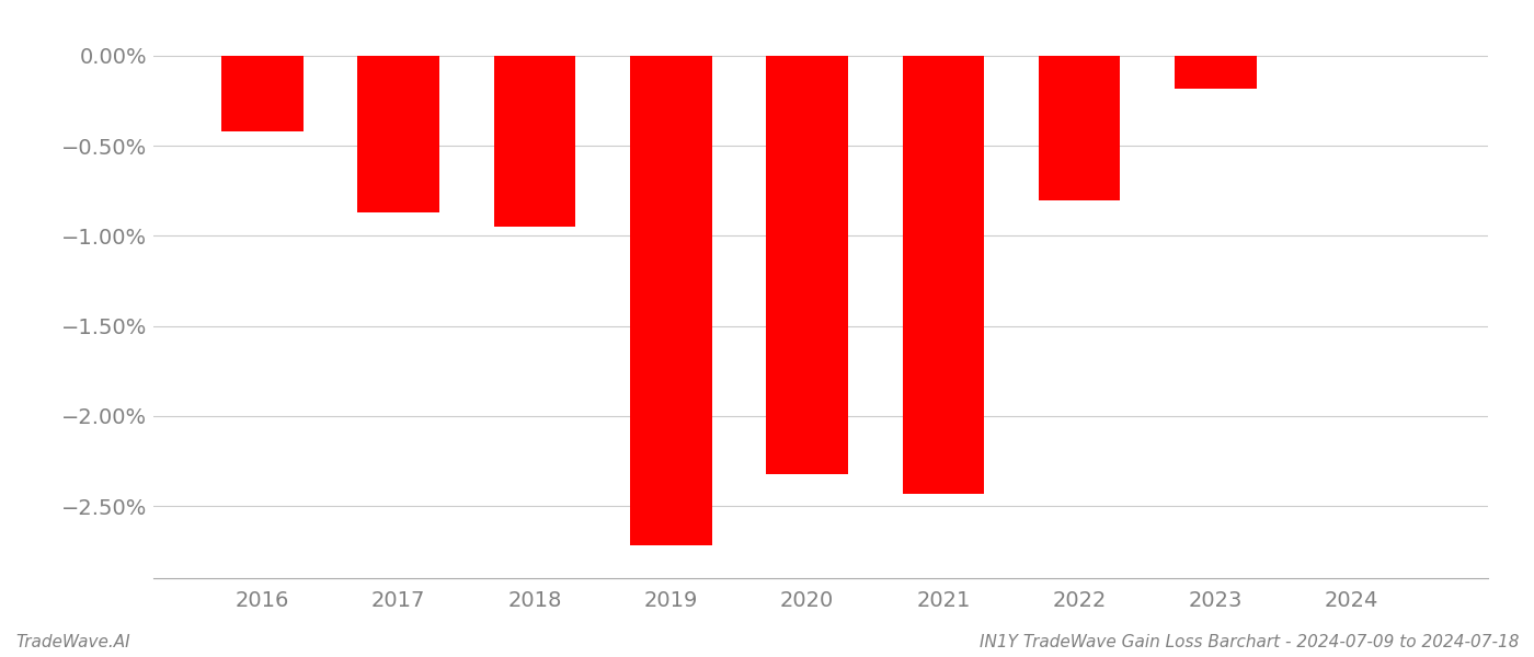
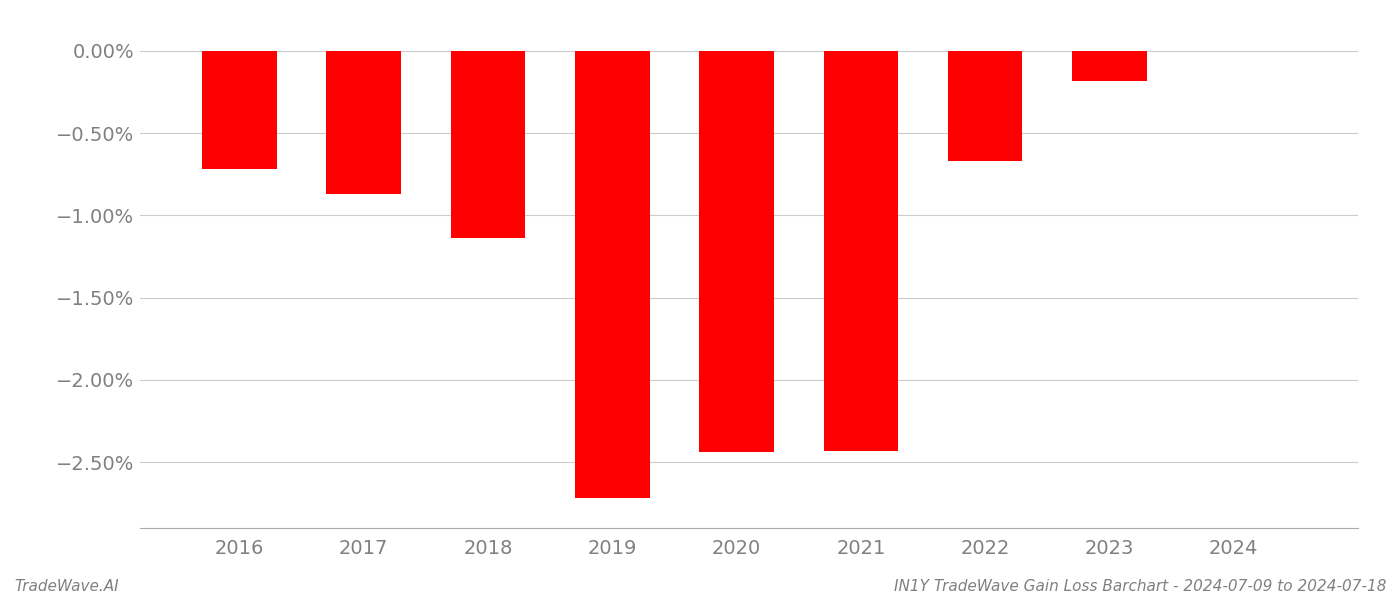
2016: -0.42% -> -0.72%
2018: -0.95% -> -1.14%
2020: -2.32% -> -2.44%
2022: -0.80% -> -0.67%
